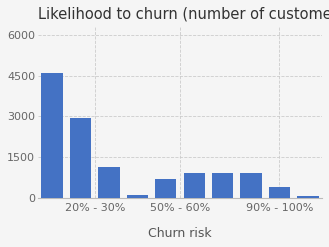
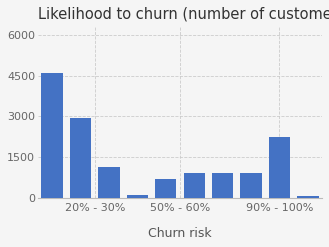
90% - 100%: 400 -> 2250
